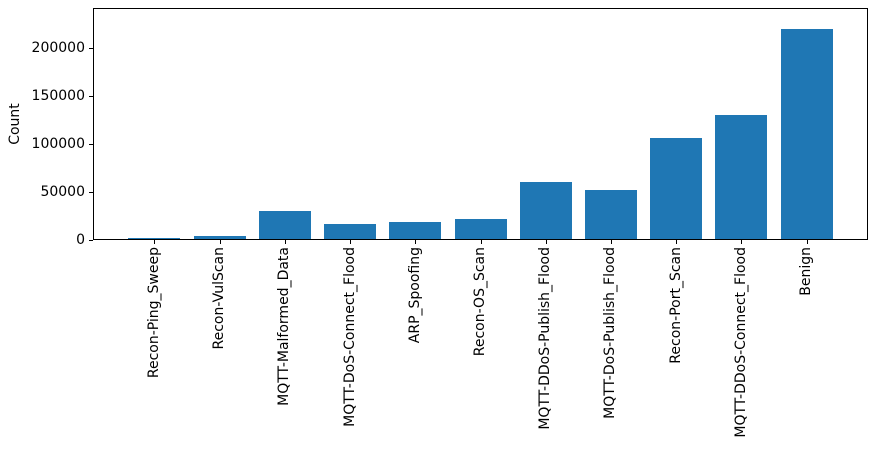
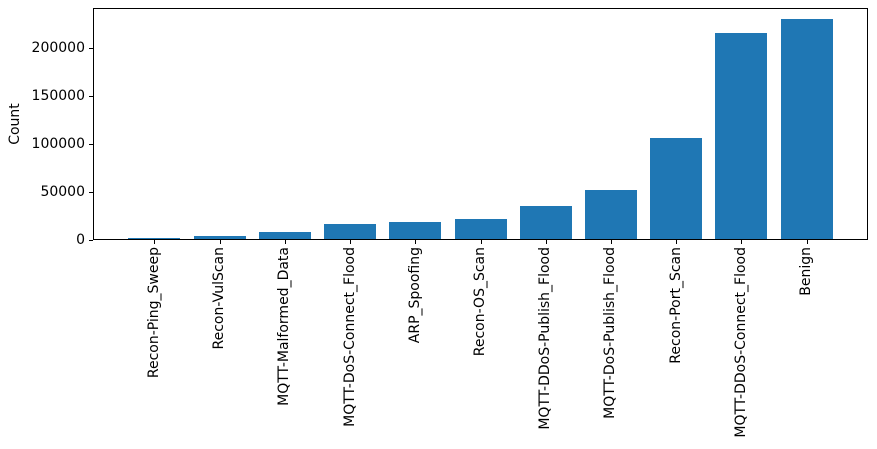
MQTT-Malformed_Data: 30000 -> 10000
MQTT-DDoS-Publish_Flood: 60000 -> 40000
MQTT-DDoS-Connect_Flood: 130000 -> 220000
Benign: 220000 -> 230000
